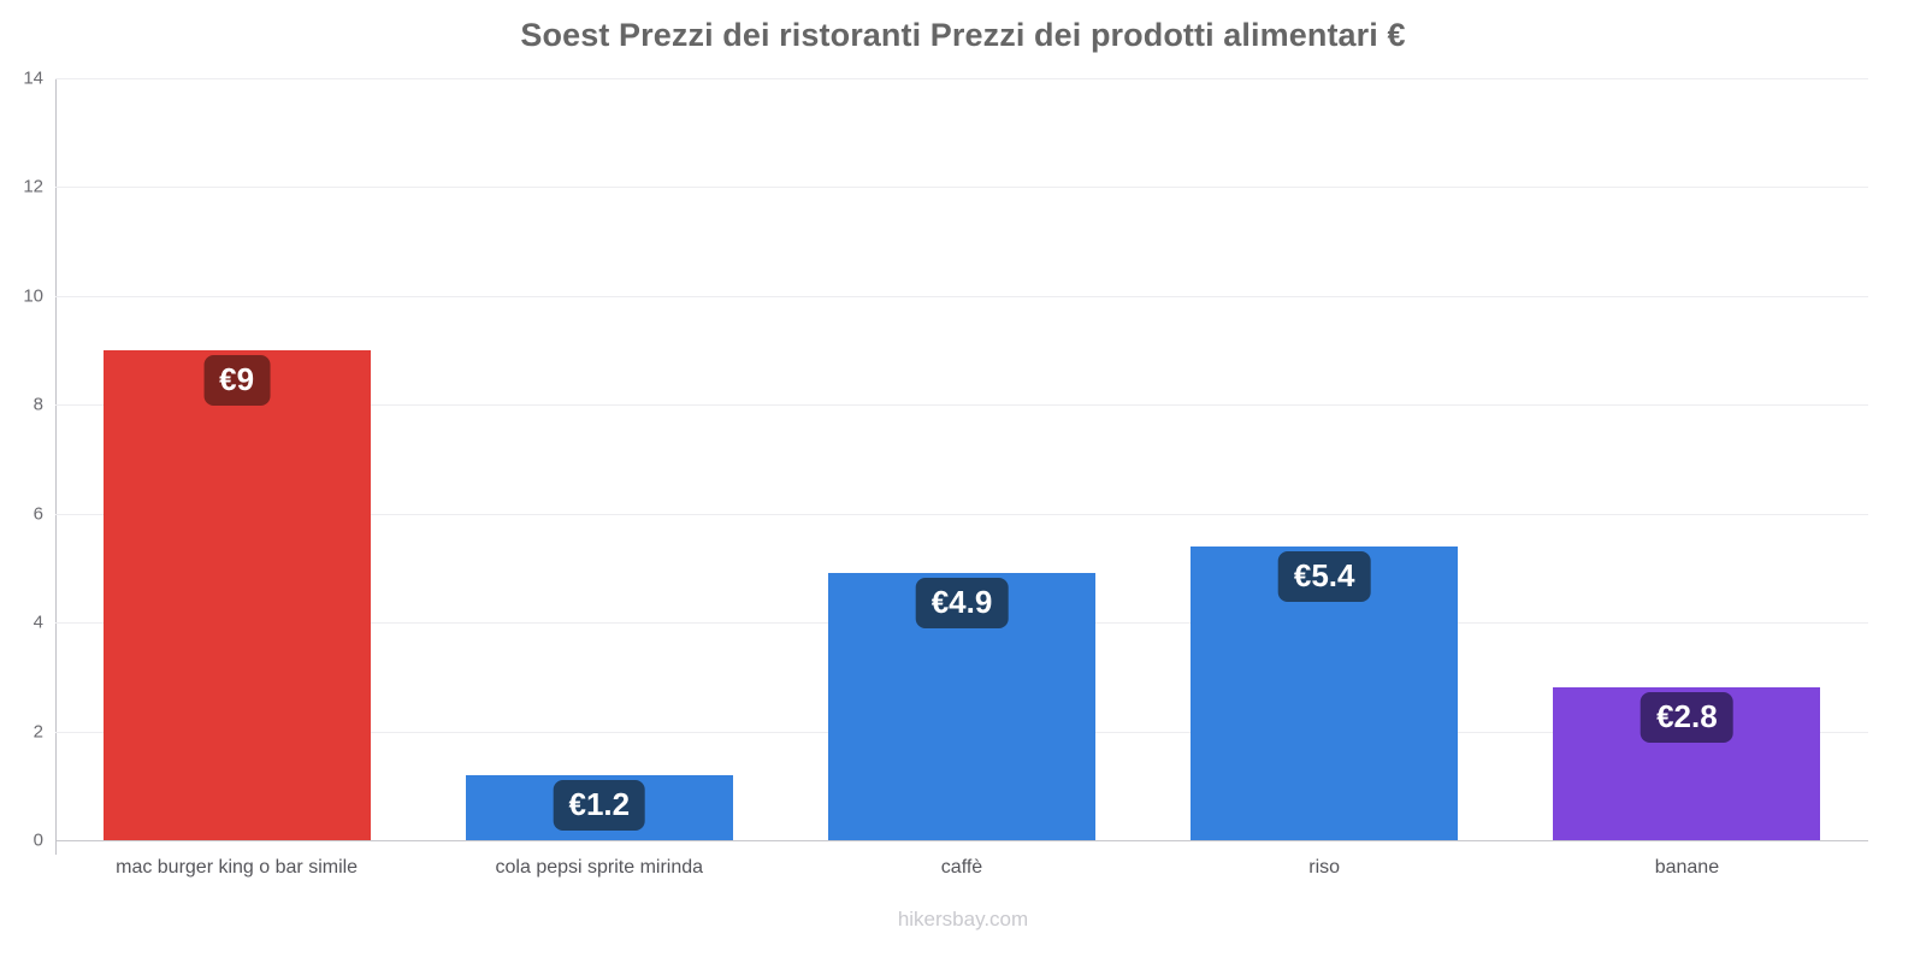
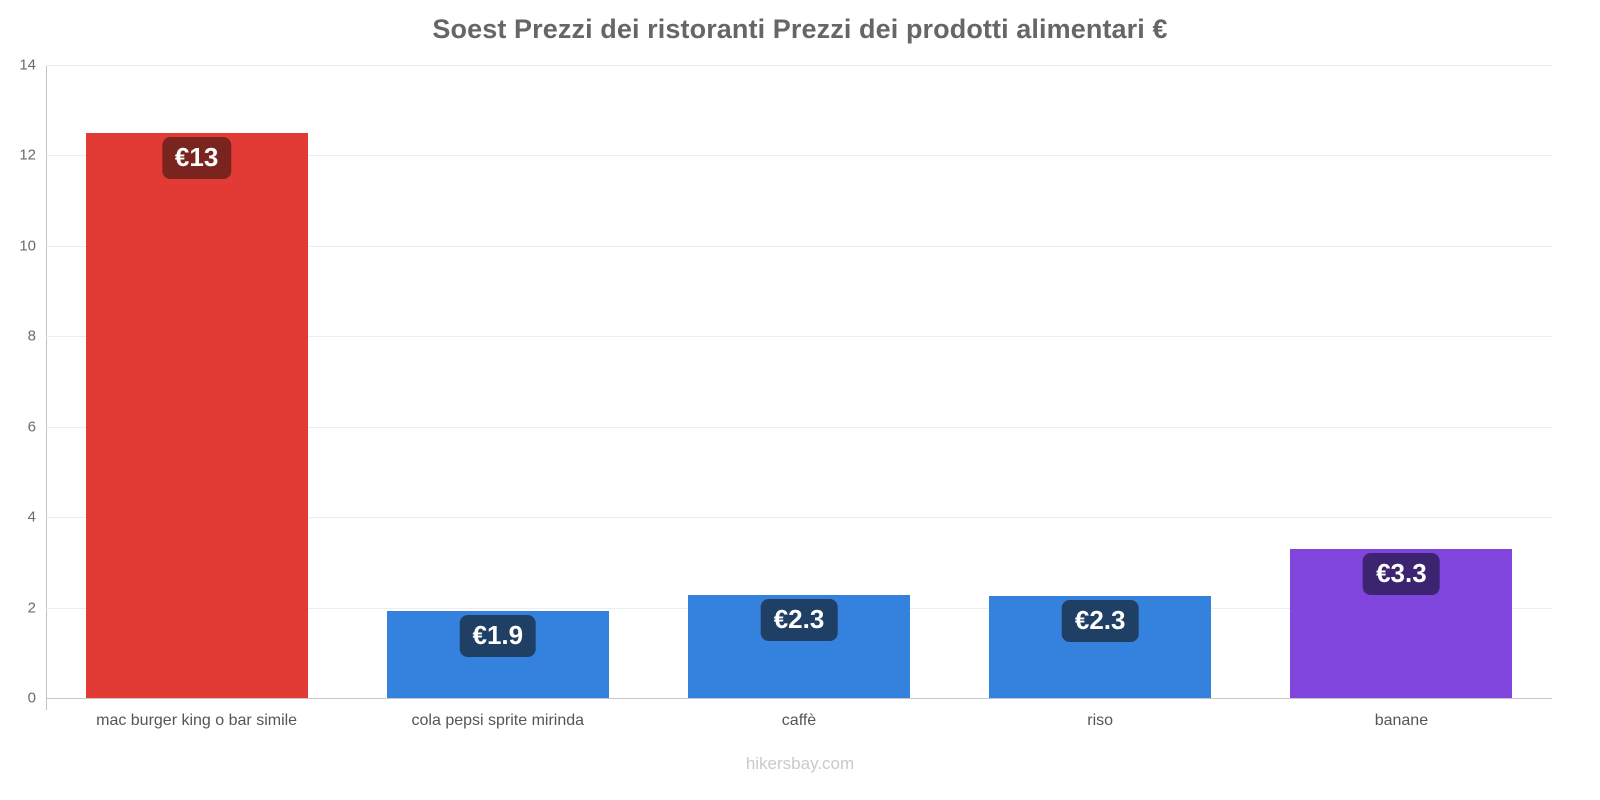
mac burger king o bar simile: €9 -> €13
cola pepsi sprite mirinda: €1.2 -> €1.9
caffè: €4.9 -> €2.3
riso: €5.4 -> €2.3
banane: €2.8 -> €3.3
